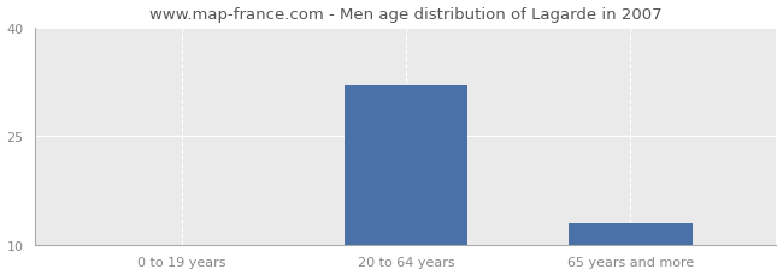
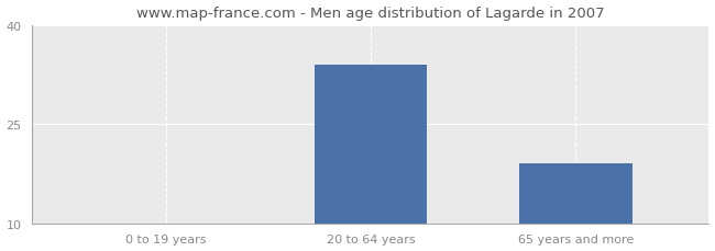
20 to 64 years: 32 -> 34
65 years and more: 13 -> 19
